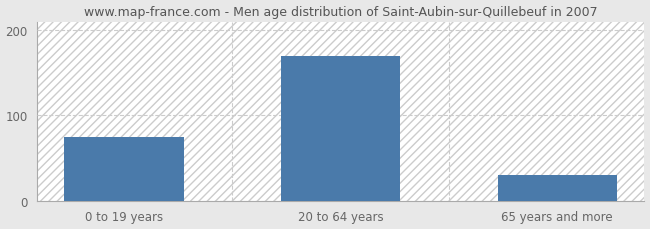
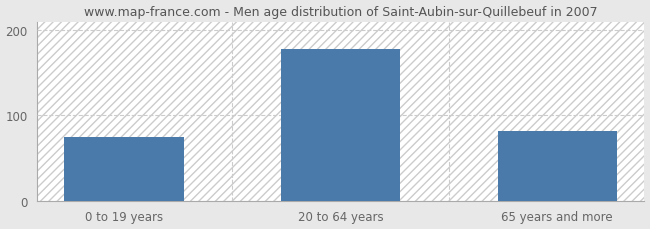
20 to 64 years: 170 -> 178
65 years and more: 30 -> 82
